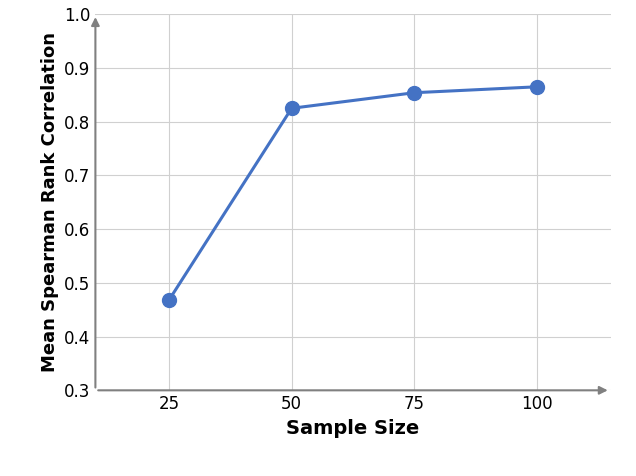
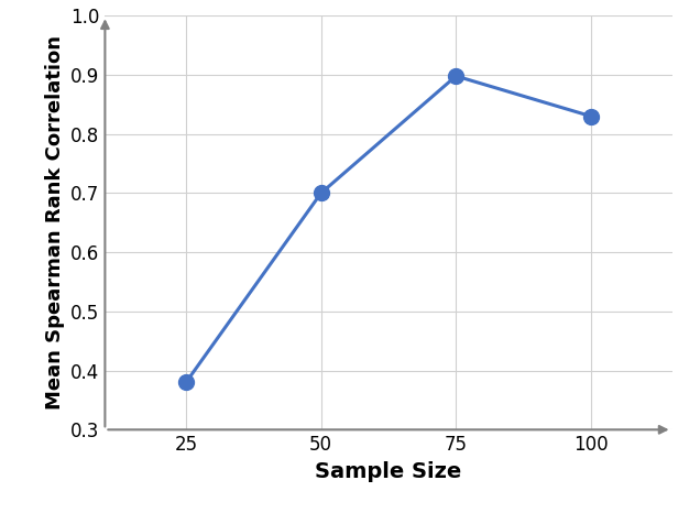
25: 0.468 -> 0.380
50: 0.825 -> 0.700
75: 0.854 -> 0.898
100: 0.865 -> 0.830
